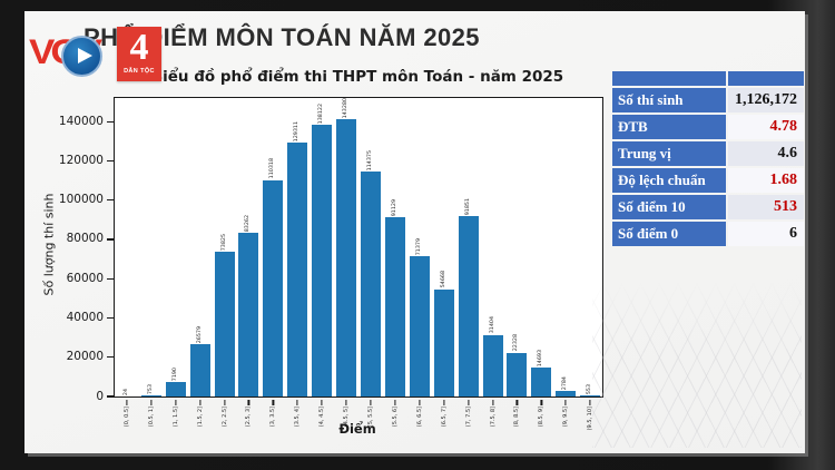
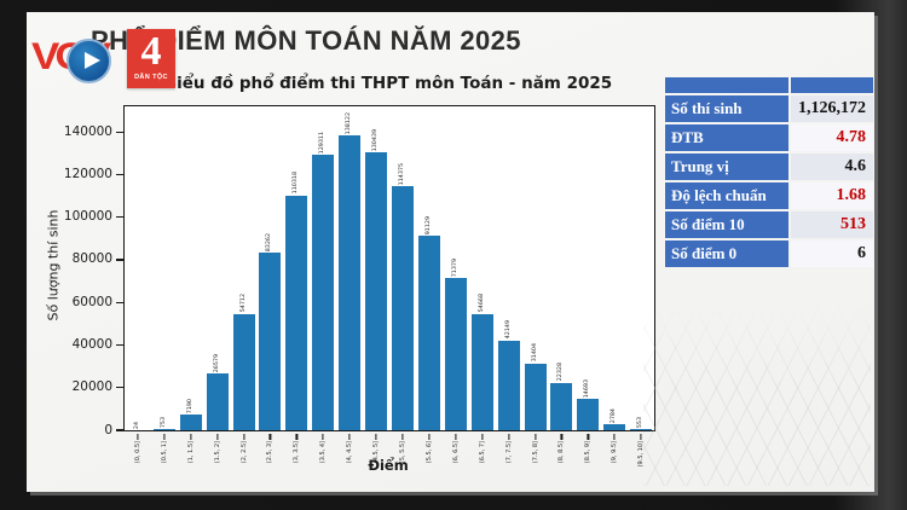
(2, 2.5]: 73825 -> 54712
(4.5, 5]: 143280 -> 130439
(7, 7.5]: 91851 -> 42149
